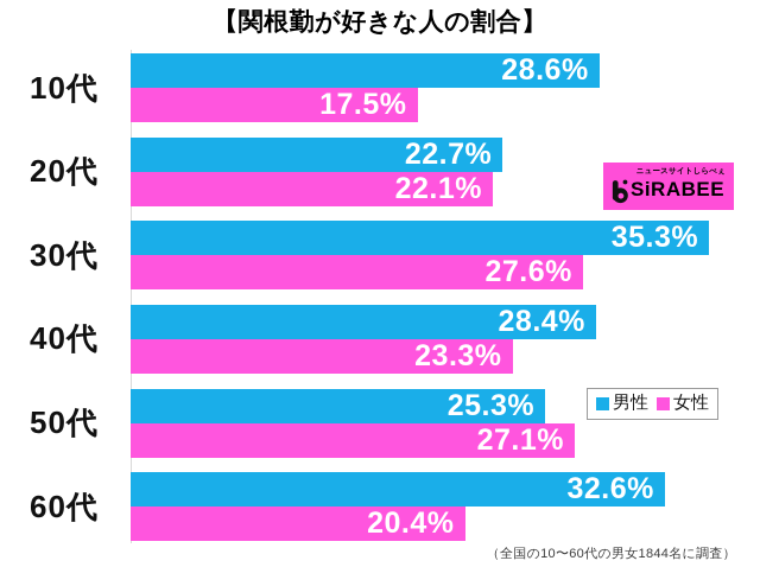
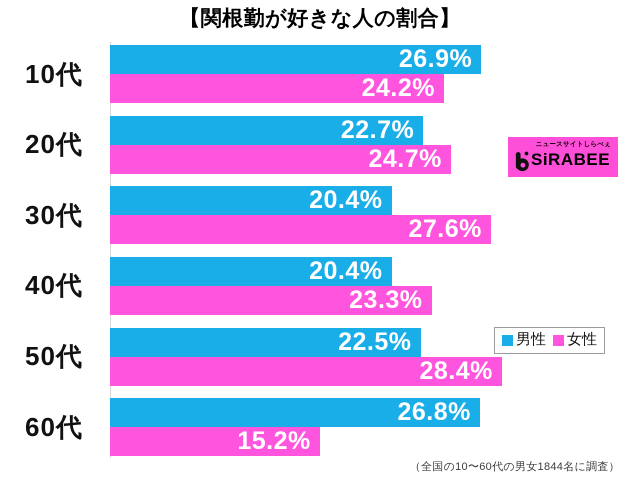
男性/10代: 28.6% -> 26.9%
女性/10代: 17.5% -> 24.2%
女性/20代: 22.1% -> 24.7%
男性/30代: 35.3% -> 20.4%
男性/40代: 28.4% -> 20.4%
男性/50代: 25.3% -> 22.5%
女性/50代: 27.1% -> 28.4%
男性/60代: 32.6% -> 26.8%
女性/60代: 20.4% -> 15.2%
